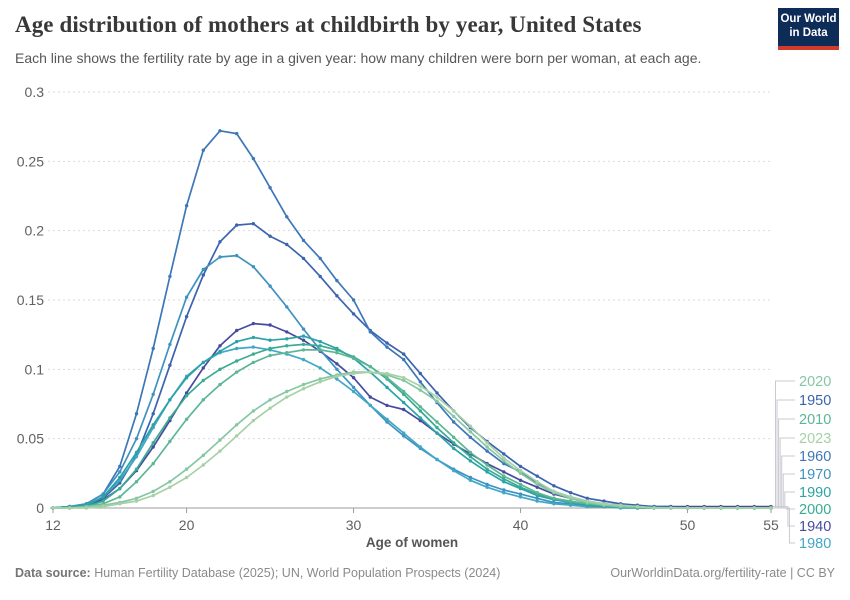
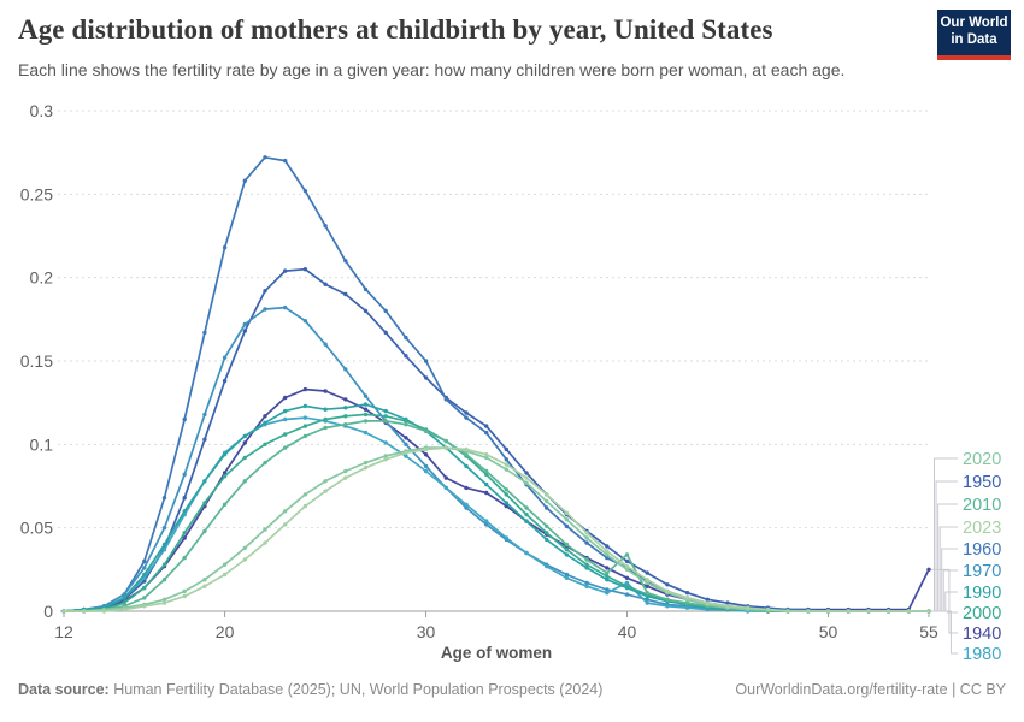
1980/40: 0.008 -> 0.017
2010/40: 0.017 -> 0.034
1940/55: 0.001 -> 0.025
